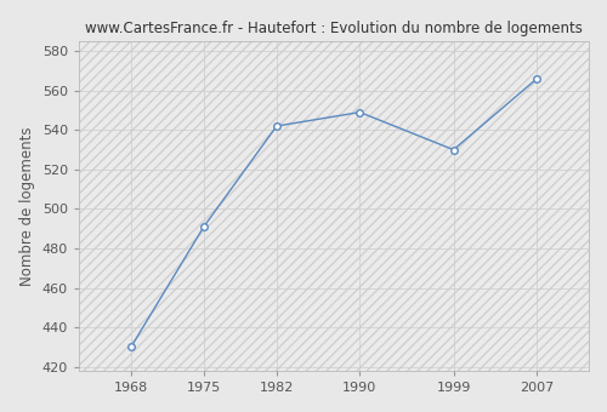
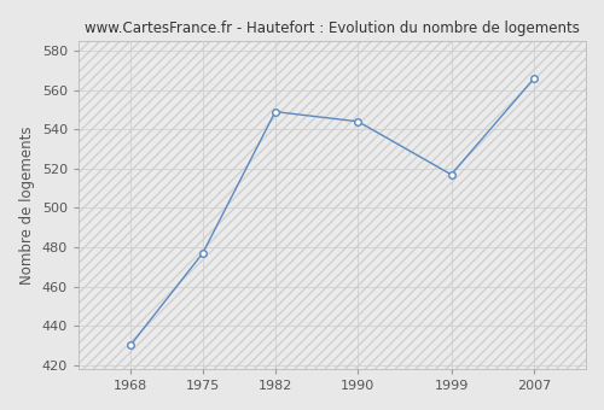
1975: 491 -> 477
1982: 542 -> 549
1990: 549 -> 544
1999: 530 -> 517
